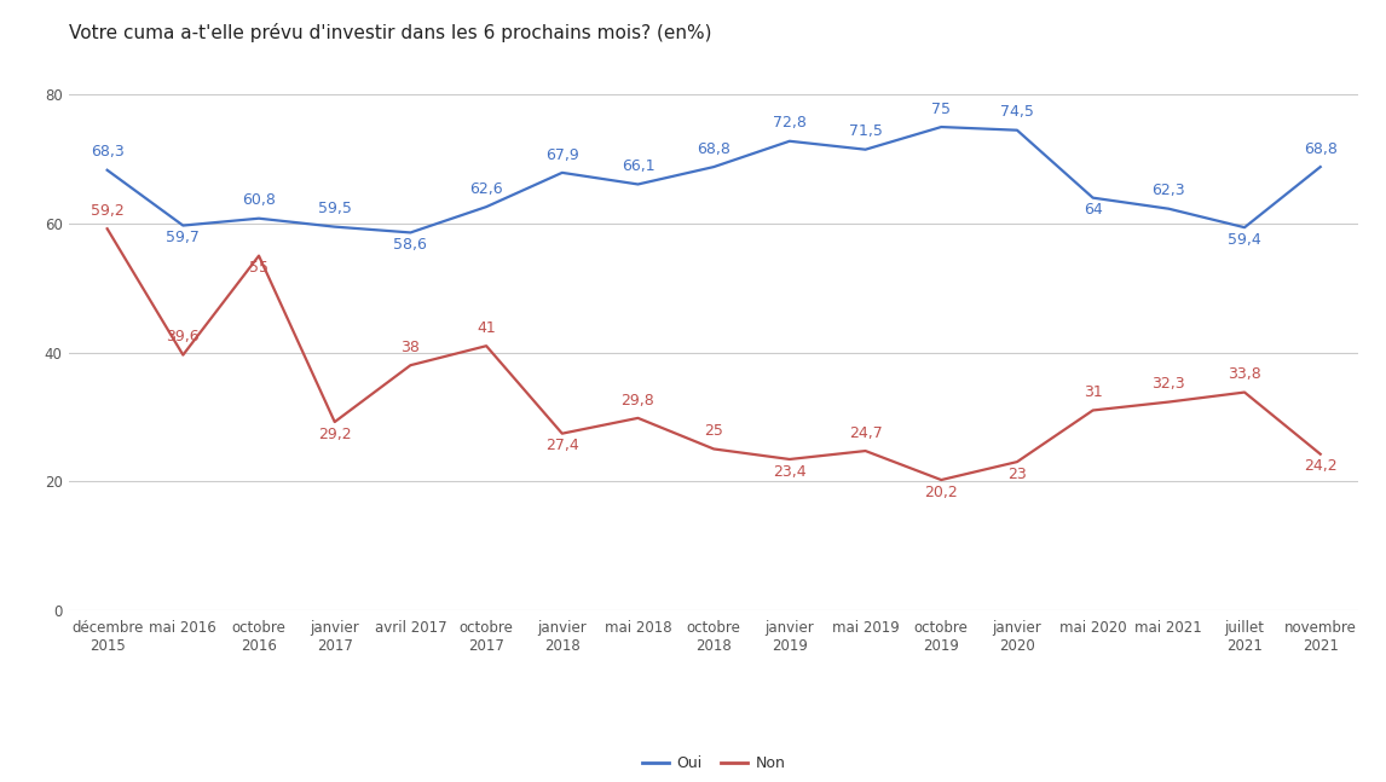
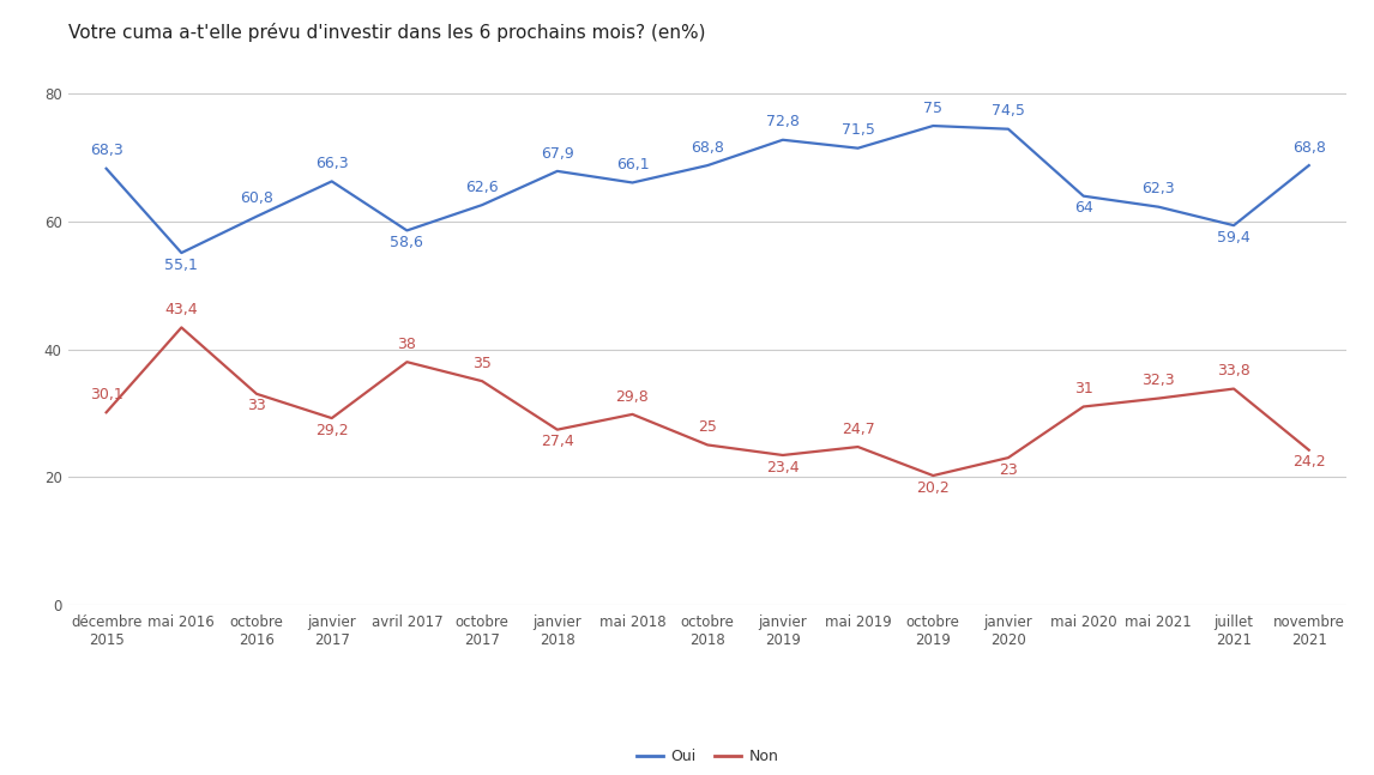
Non/décembre 2015: 59,2 -> 30,1
Oui/mai 2016: 59,7 -> 55,1
Non/mai 2016: 39,6 -> 43,4
Non/octobre 2016: 55 -> 33
Oui/janvier 2017: 59,5 -> 66,3
Non/octobre 2017: 41 -> 35
